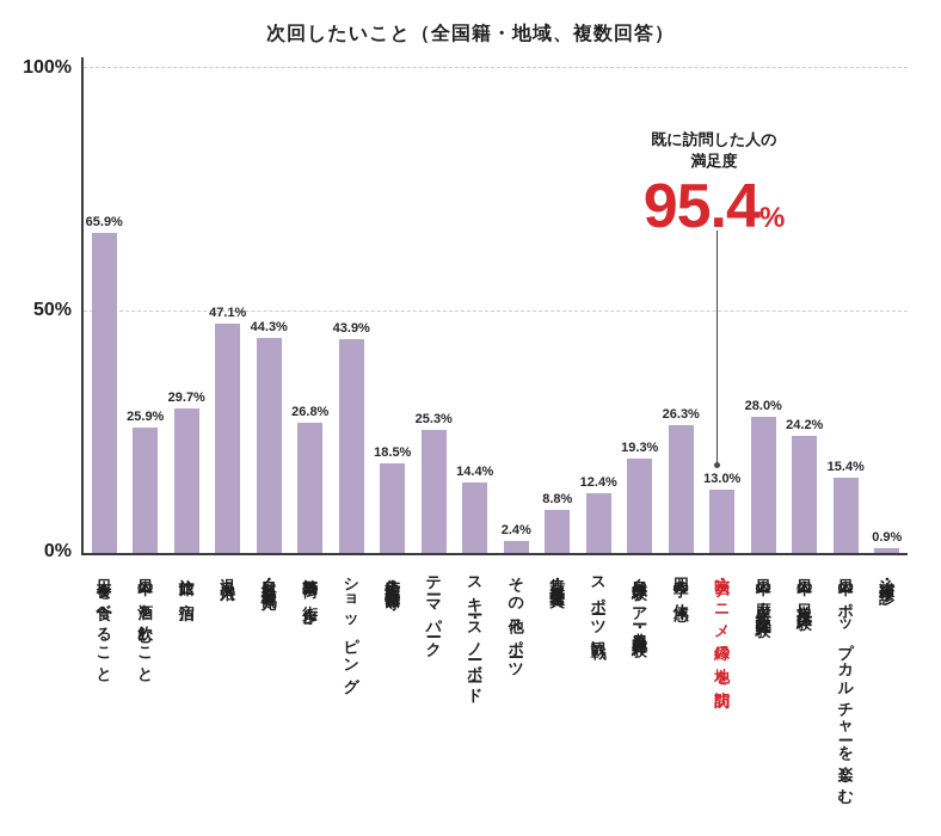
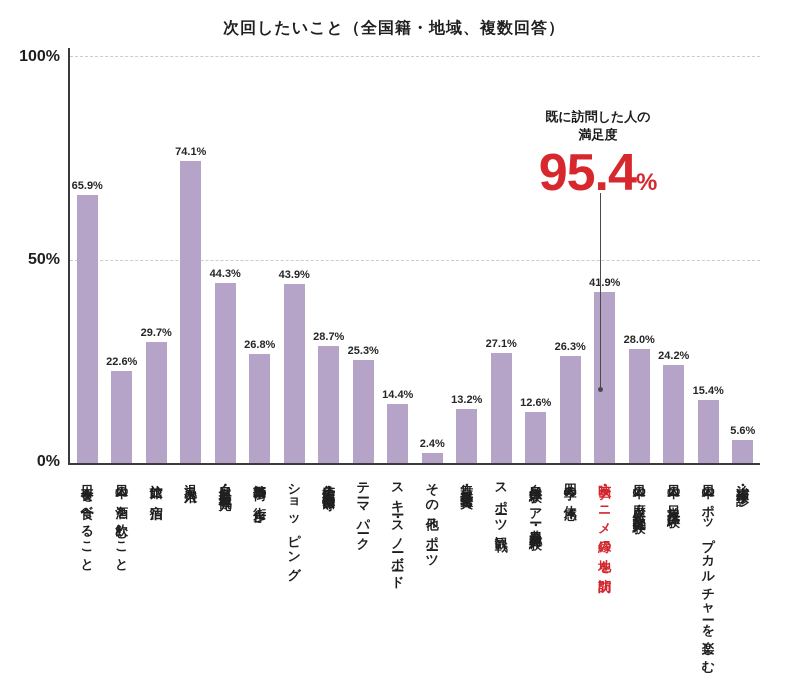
日本の酒を飲むこと: 25.9% -> 22.6%
温泉入浴: 47.1% -> 74.1%
美術館・博物館等: 18.5% -> 28.7%
舞台・音楽鑑賞: 8.8% -> 13.2%
スポーツ観戦: 12.4% -> 27.1%
自然体験ツアー・農漁村体験: 19.3% -> 12.6%
映画・アニメ縁の地を訪問: 13.0% -> 41.9%
治療・検診: 0.9% -> 5.6%
